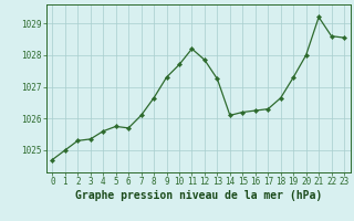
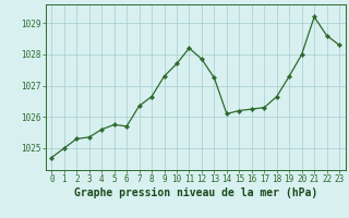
7: 1026.10 -> 1026.35
23: 1028.55 -> 1028.30
